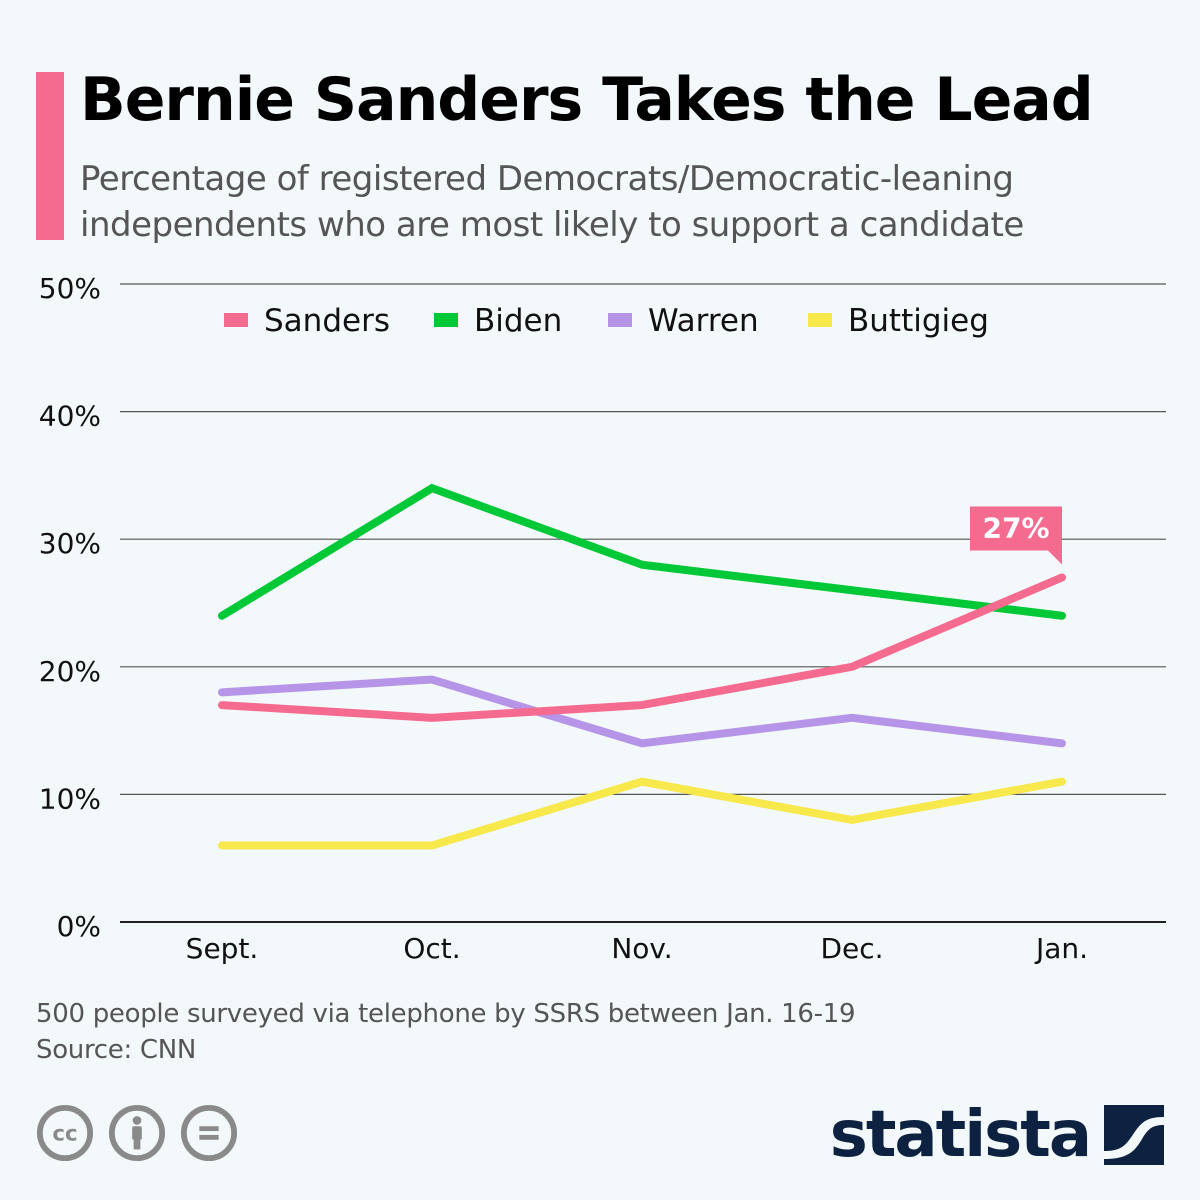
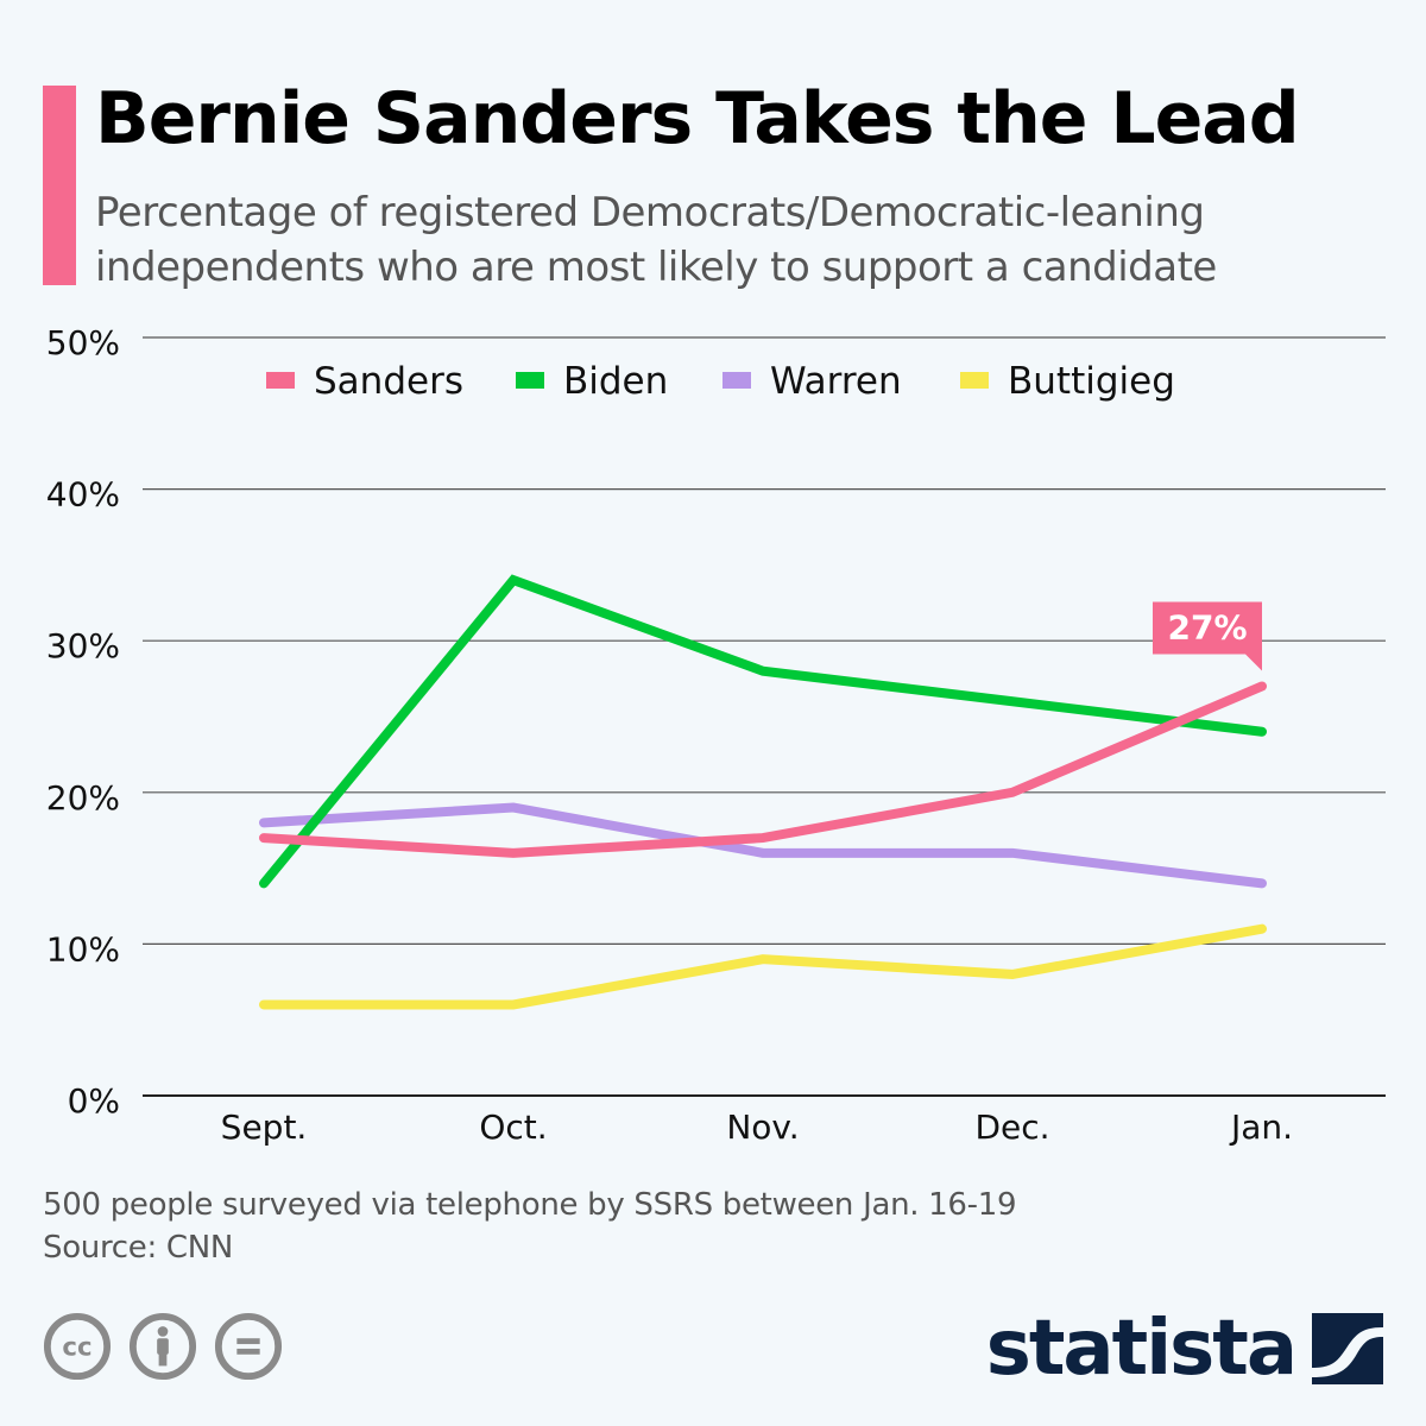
Biden/Sept.: 24% -> 14%
Warren/Nov.: 14% -> 16%
Buttigieg/Nov.: 11% -> 9%
